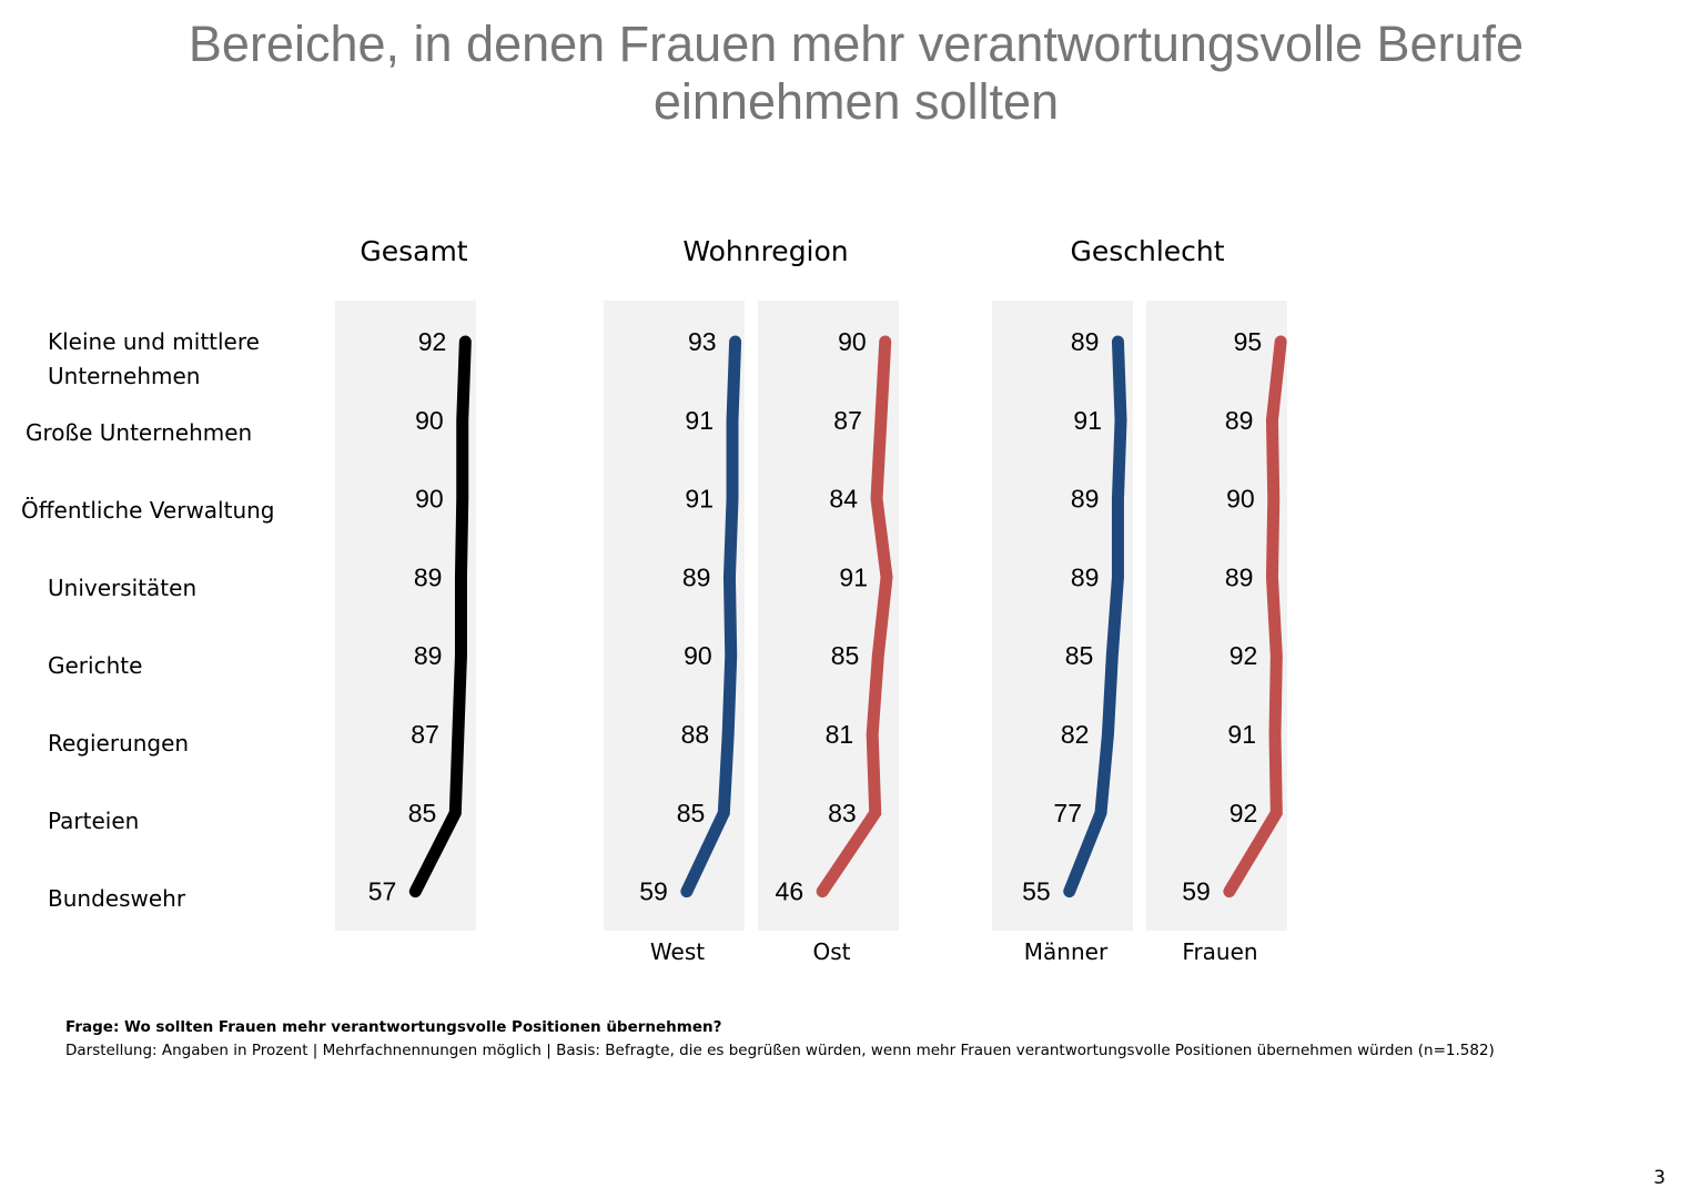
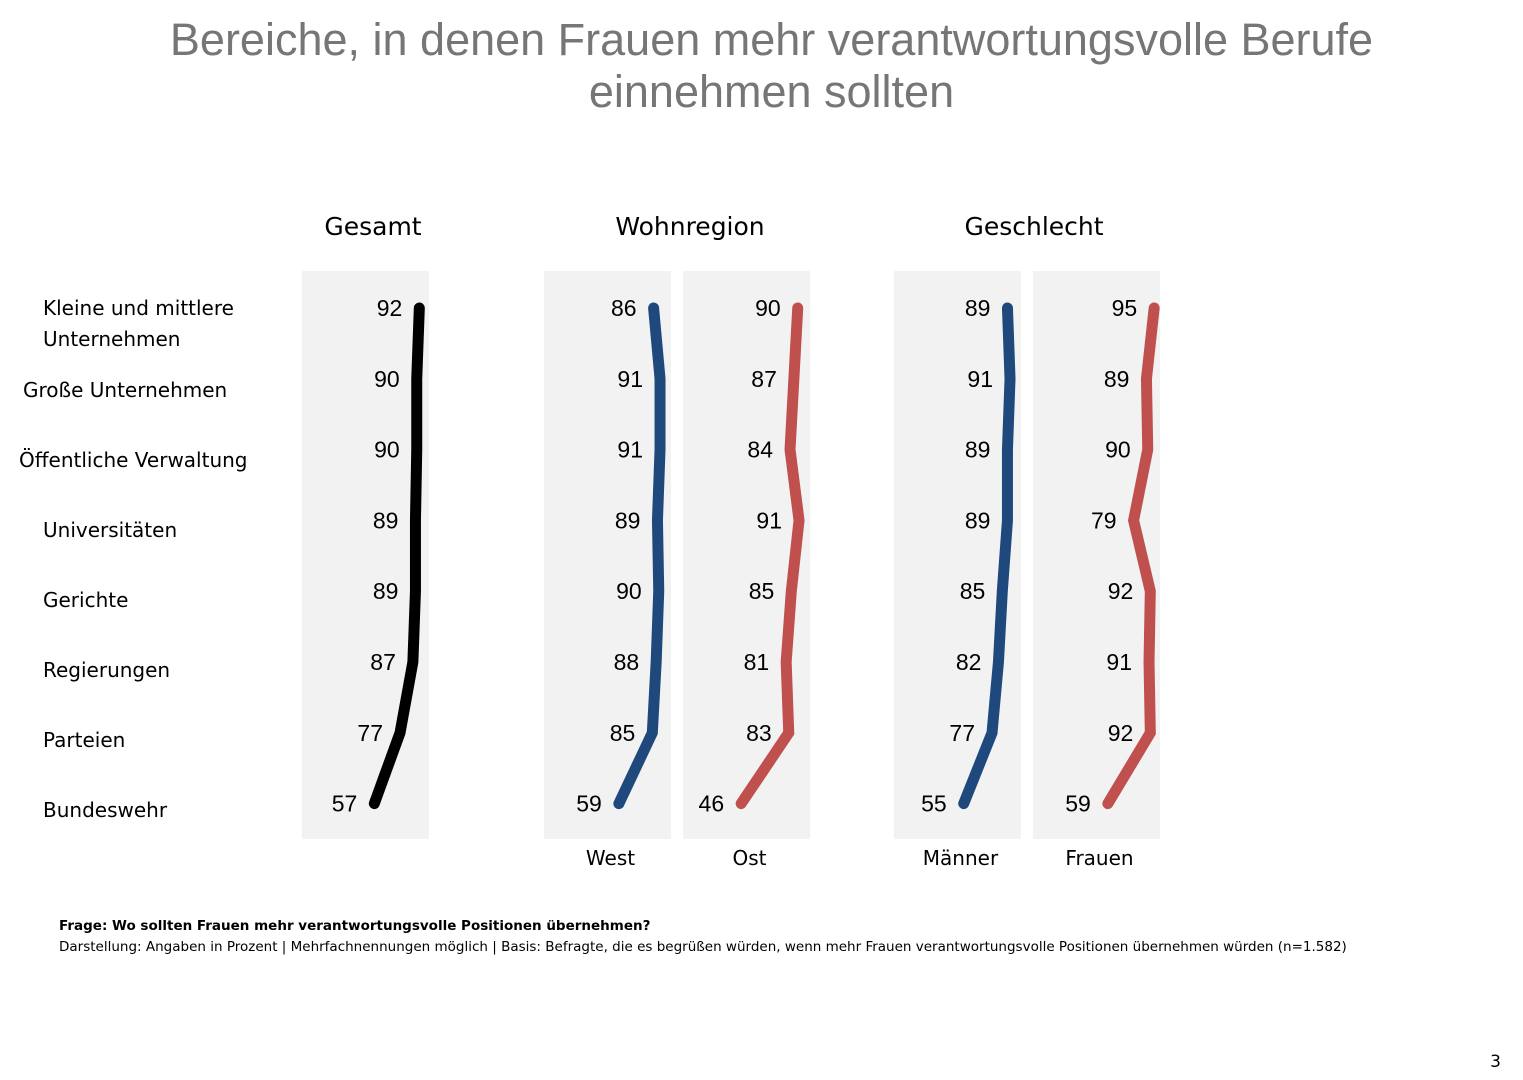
West/Kleine und mittlere Unternehmen: 93 -> 86
Frauen/Universitäten: 89 -> 79
Gesamt/Parteien: 85 -> 77
